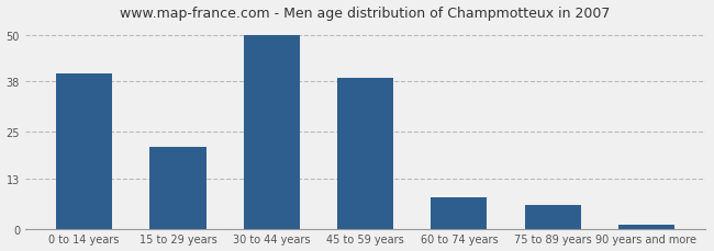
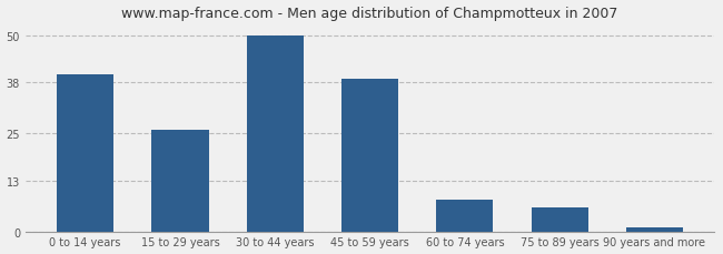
15 to 29 years: 21 -> 26
